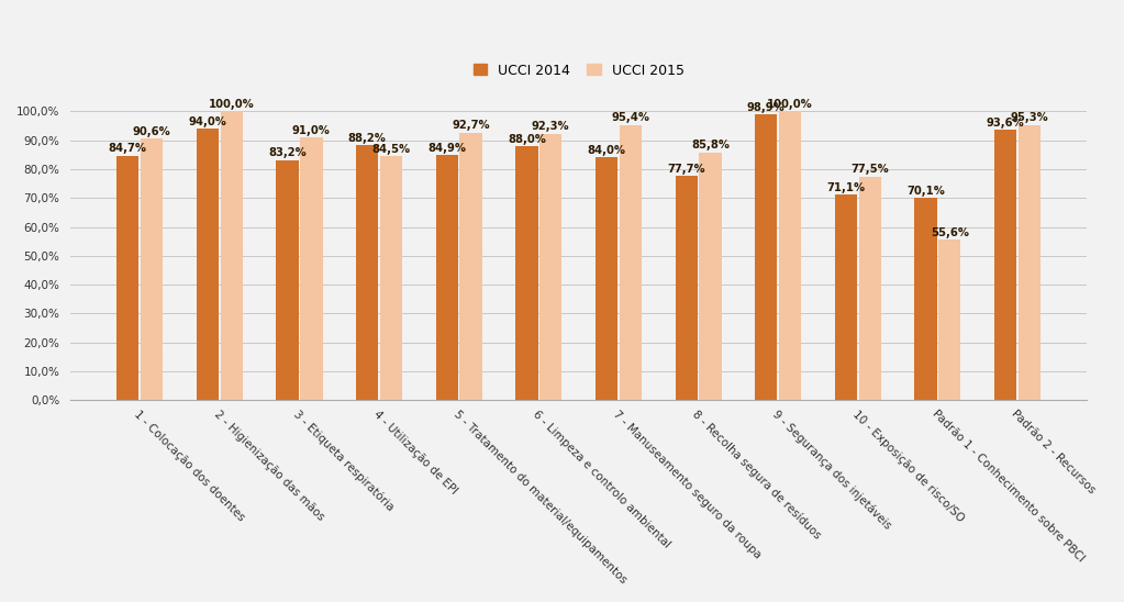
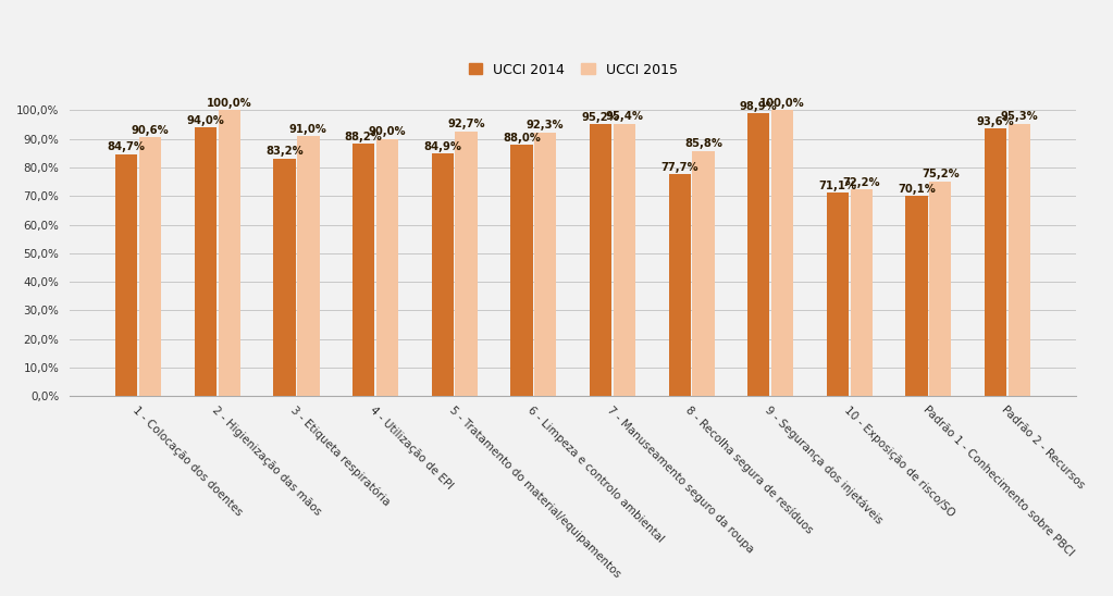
UCCI 2015/4 - Utilização de EPI: 84,5% -> 90,0%
UCCI 2014/7 - Manuseamento seguro da roupa: 84,0% -> 95,2%
UCCI 2015/10 - Exposição de risco/SO: 77,5% -> 72,2%
UCCI 2015/Padrão 1 - Conhecimento sobre PBCI: 55,6% -> 75,2%
